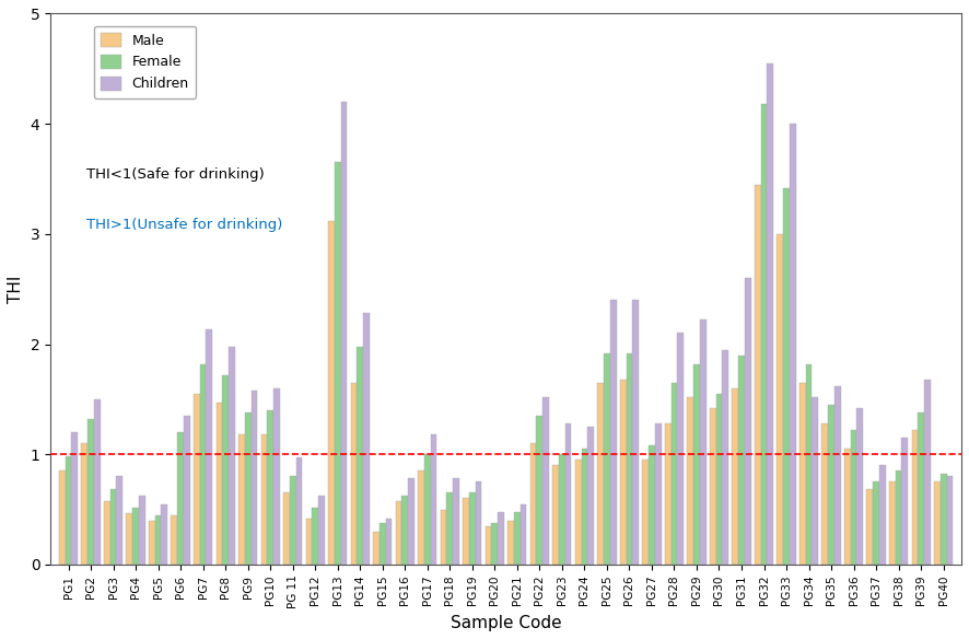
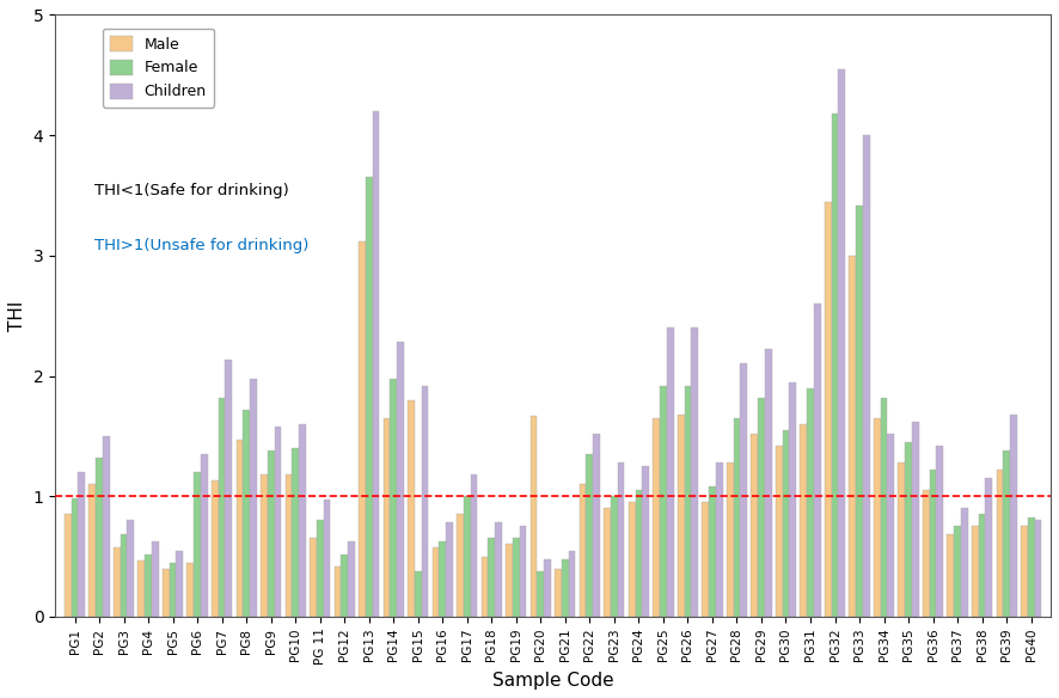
Male/PG7: 1.55 -> 1.13
Male/PG15: 0.30 -> 1.80
Children/PG15: 0.42 -> 1.92
Male/PG20: 0.35 -> 1.67
